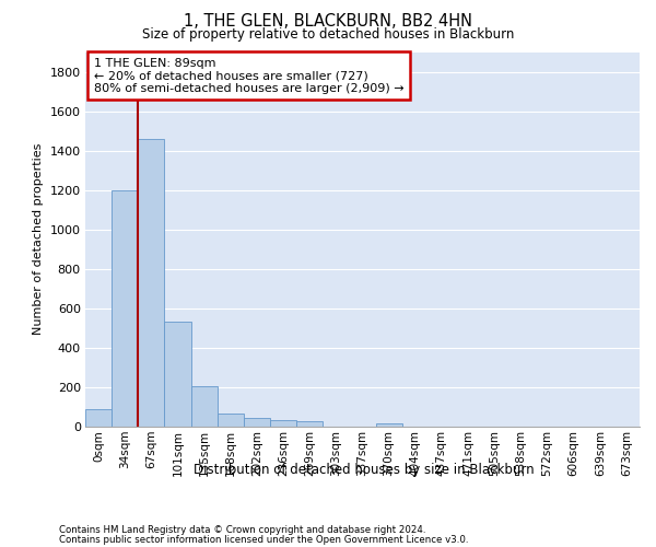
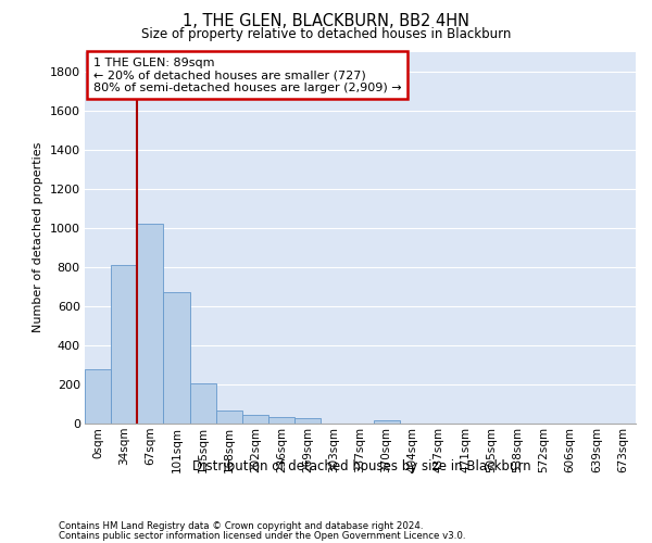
0sqm: 90 -> 280
34sqm: 1200 -> 810
67sqm: 1460 -> 1020
101sqm: 530 -> 670
